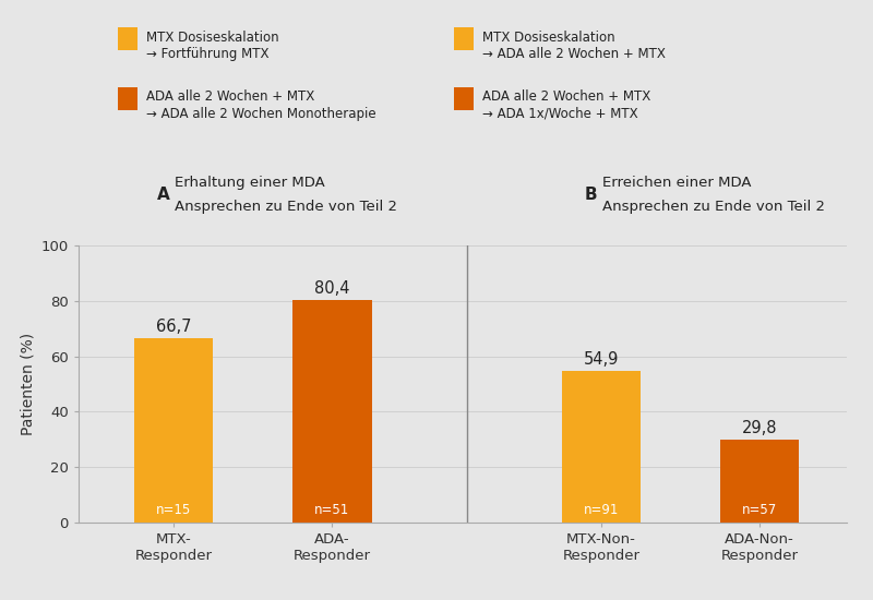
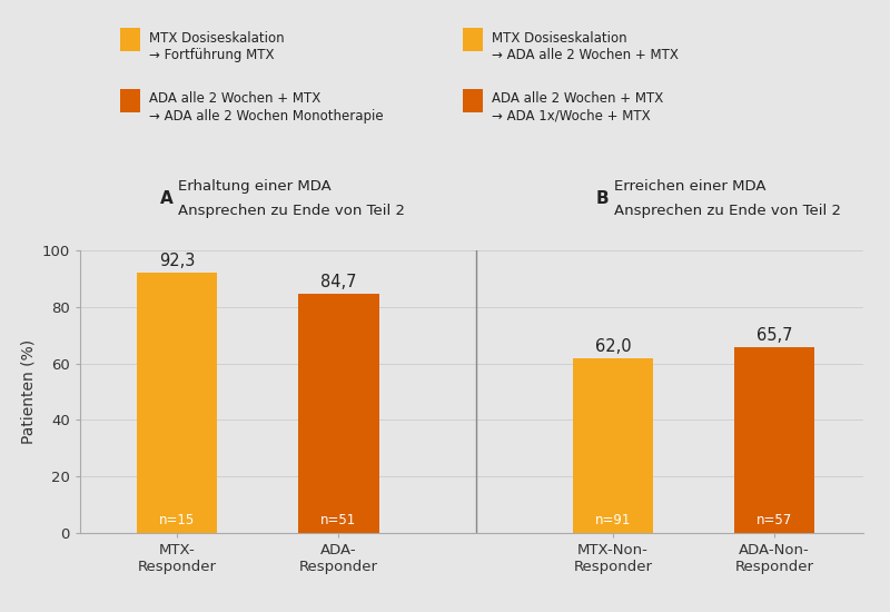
MTX- Responder: 66,7 -> 92,3
ADA- Responder: 80,4 -> 84,7
MTX-Non- Responder: 54,9 -> 62,0
ADA-Non- Responder: 29,8 -> 65,7
